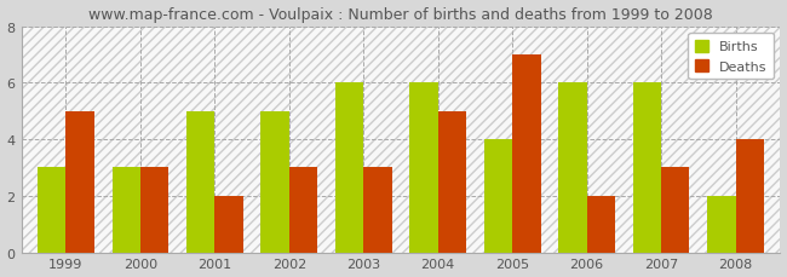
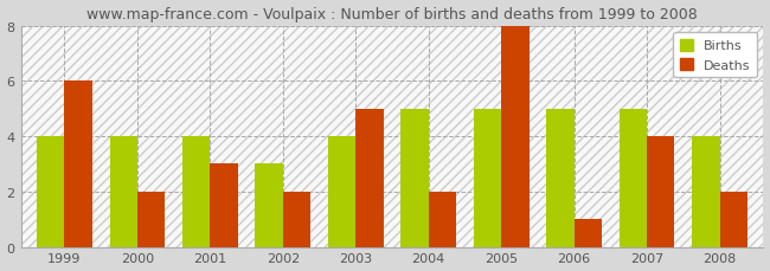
Births/1999: 3 -> 4
Deaths/1999: 5 -> 6
Births/2000: 3 -> 4
Deaths/2000: 3 -> 2
Births/2001: 5 -> 4
Deaths/2001: 2 -> 3
Births/2002: 5 -> 3
Deaths/2002: 3 -> 2
Births/2003: 6 -> 4
Deaths/2003: 3 -> 5
Births/2004: 6 -> 5
Deaths/2004: 5 -> 2
Births/2005: 4 -> 5
Deaths/2005: 7 -> 8
Births/2006: 6 -> 5
Deaths/2006: 2 -> 1
Births/2007: 6 -> 5
Deaths/2007: 3 -> 4
Births/2008: 2 -> 4
Deaths/2008: 4 -> 2
